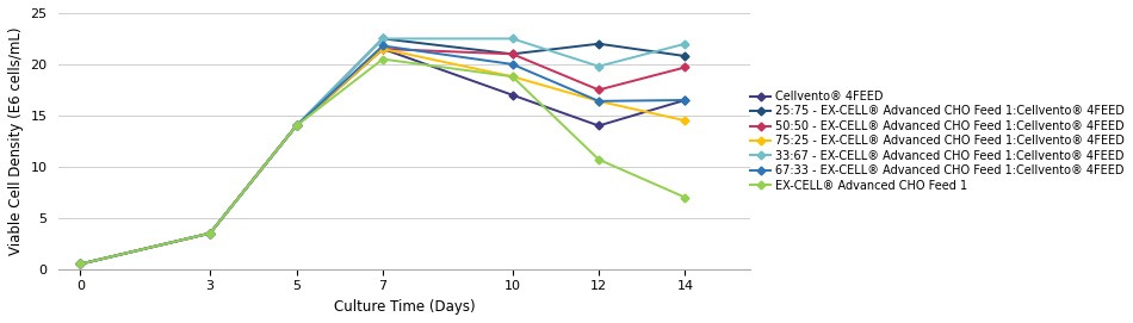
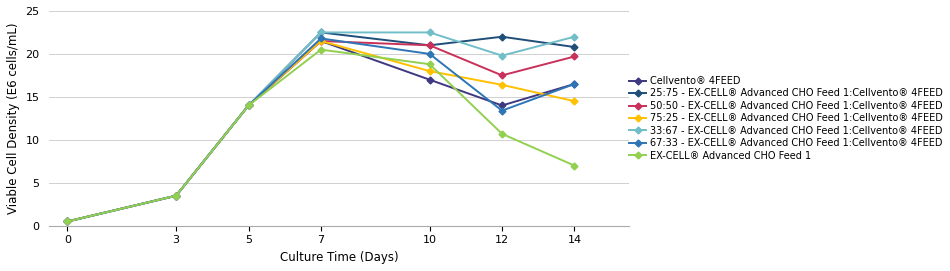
75:25 - EX-CELL® Advanced CHO Feed 1:Cellvento® 4FEED/10: 18.8 -> 18.0
67:33 - EX-CELL® Advanced CHO Feed 1:Cellvento® 4FEED/12: 16.4 -> 13.4
